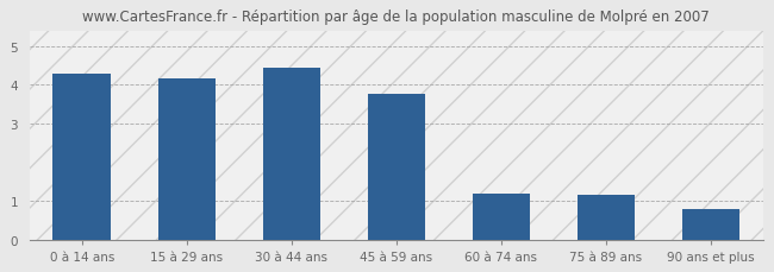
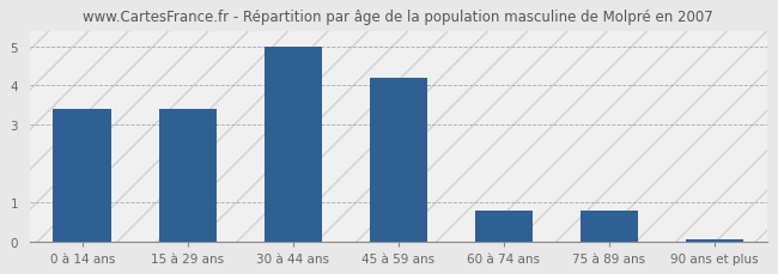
0 à 14 ans: 4.30 -> 3.40
15 à 29 ans: 4.15 -> 3.40
30 à 44 ans: 4.45 -> 5.00
45 à 59 ans: 3.75 -> 4.20
60 à 74 ans: 1.20 -> 0.80
75 à 89 ans: 1.15 -> 0.80
90 ans et plus: 0.80 -> 0.04
